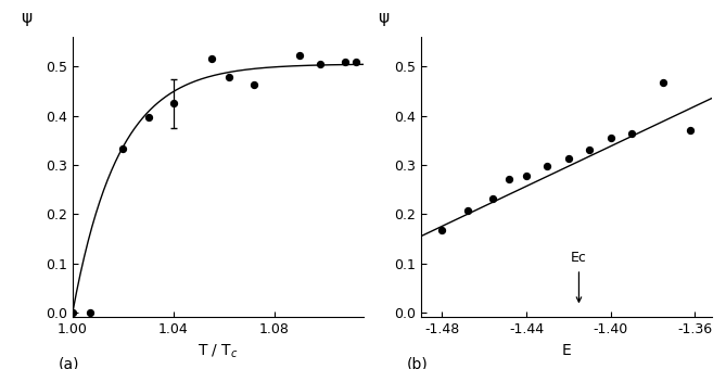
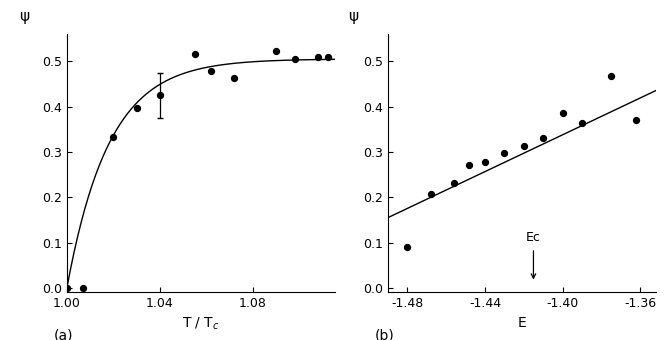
-1.48: 0.168 -> 0.090
-1.40: 0.355 -> 0.385
